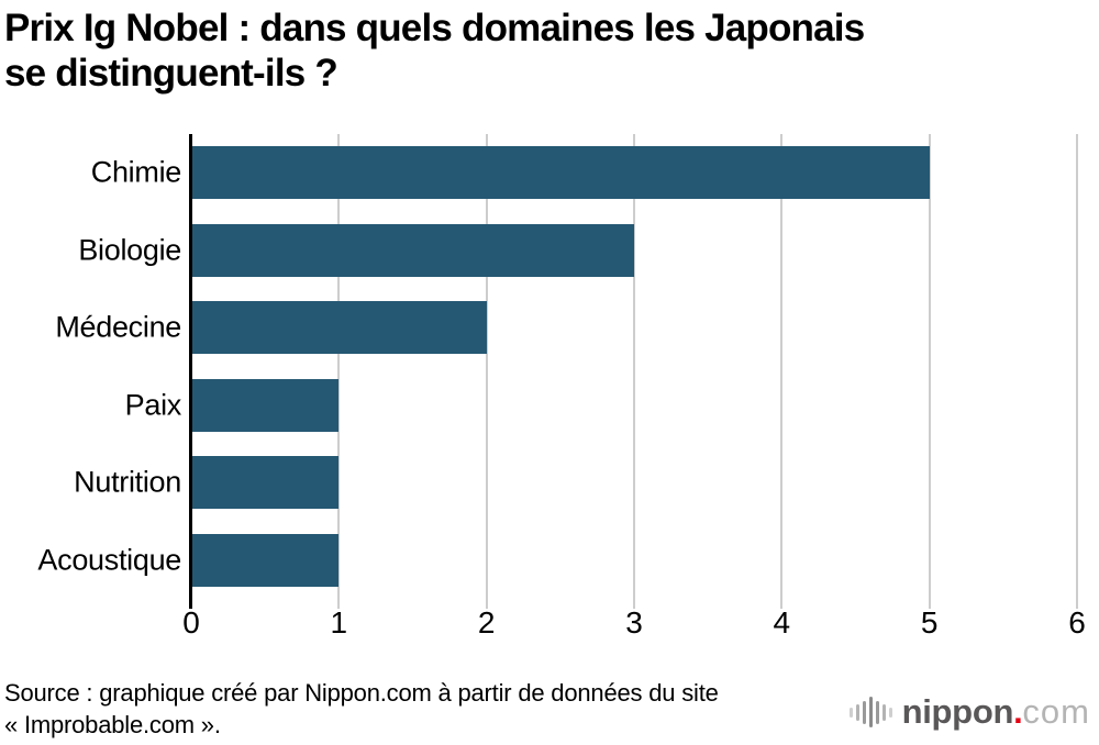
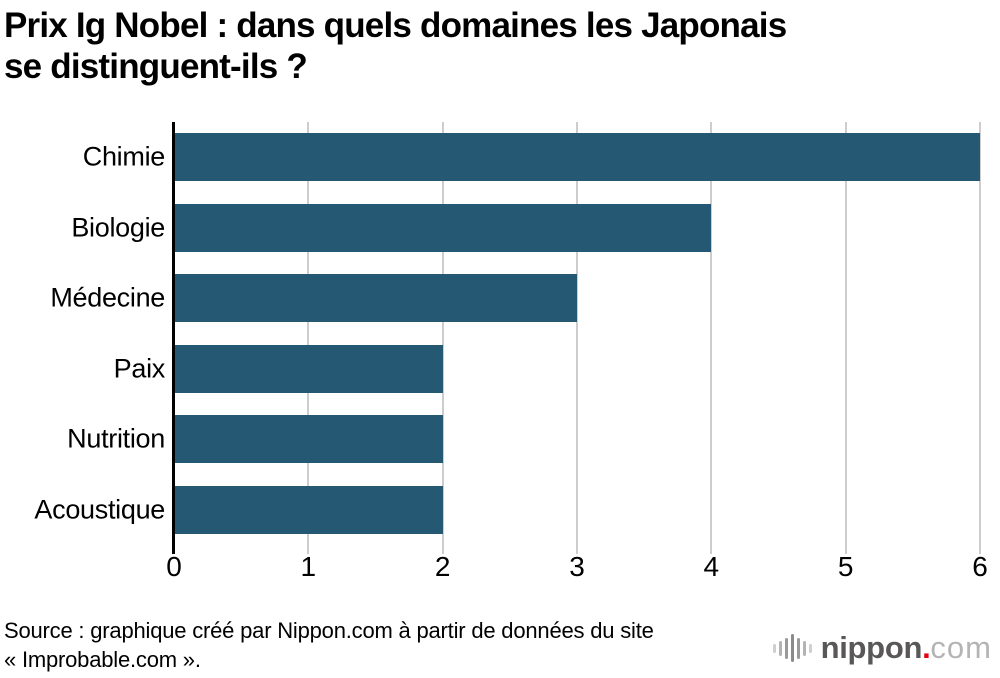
Chimie: 5 -> 6
Biologie: 3 -> 4
Médecine: 2 -> 3
Paix: 1 -> 2
Nutrition: 1 -> 2
Acoustique: 1 -> 2
